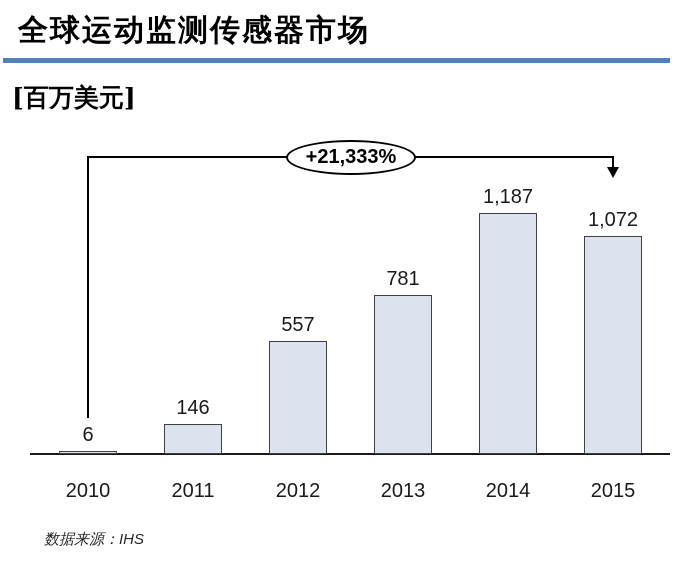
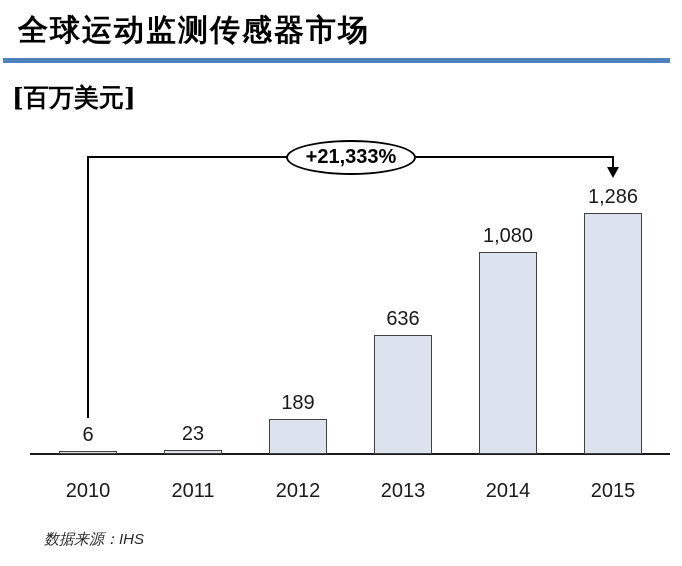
2011: 146 -> 23
2012: 557 -> 189
2013: 781 -> 636
2014: 1,187 -> 1,080
2015: 1,072 -> 1,286
